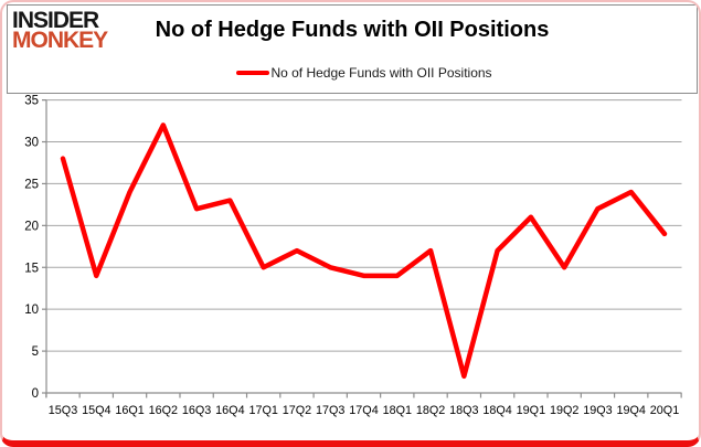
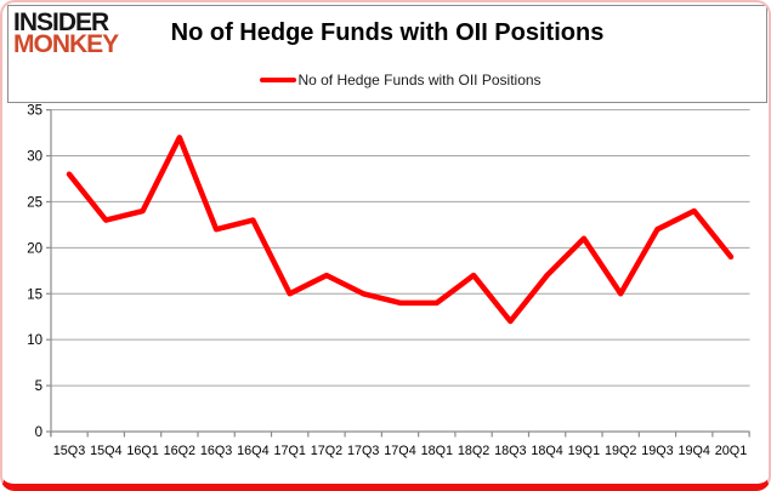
15Q4: 14 -> 23
18Q3: 2 -> 12
